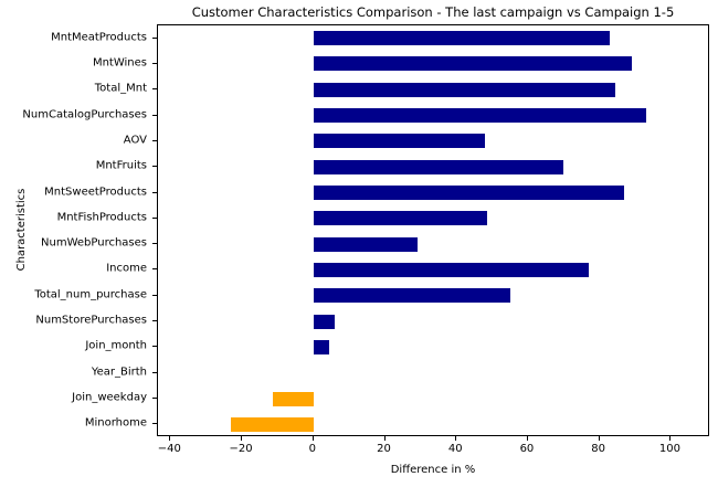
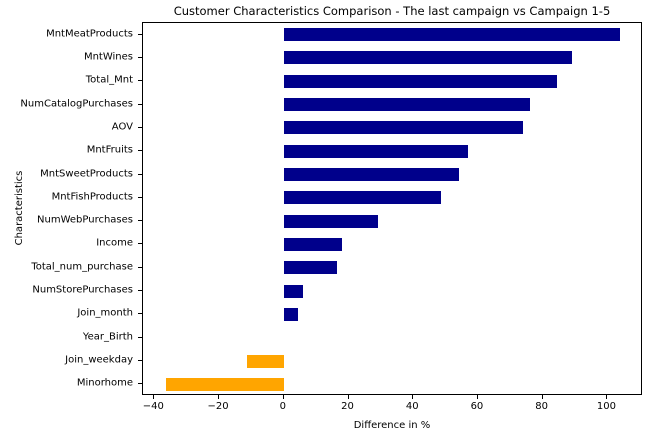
MntMeatProducts: 83 -> 104
NumCatalogPurchases: 93 -> 76
AOV: 48 -> 74
MntFruits: 70 -> 57
MntSweetProducts: 87 -> 54
Income: 77 -> 18
Total_num_purchase: 55 -> 16
Minorhome: -23 -> -36
